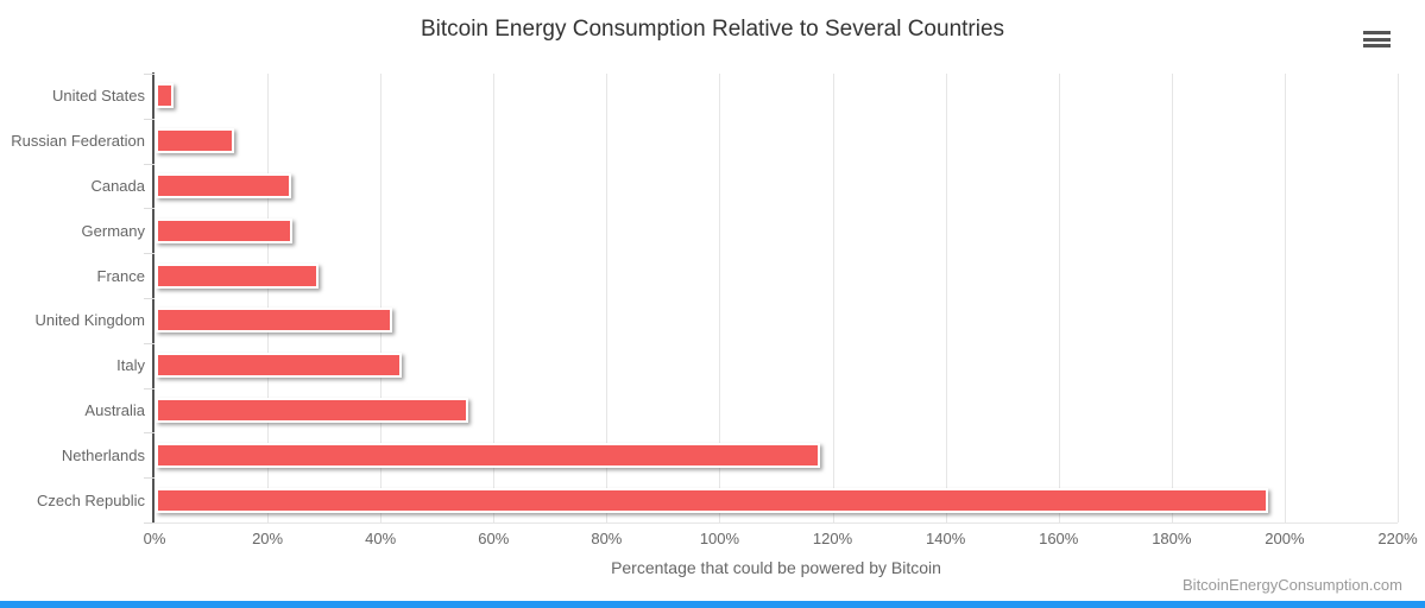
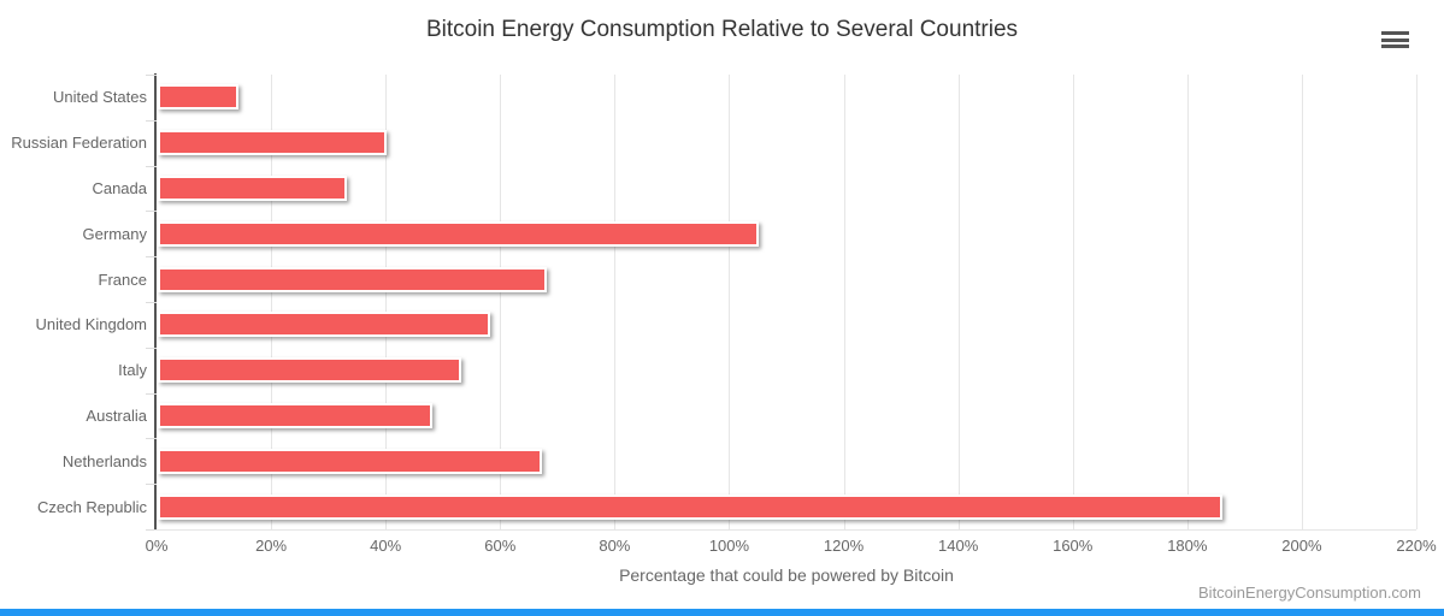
United States: 3% -> 14%
Russian Federation: 14% -> 40%
Canada: 24% -> 33%
Germany: 24% -> 105%
France: 29% -> 68%
United Kingdom: 42% -> 58%
Italy: 44% -> 53%
Australia: 55% -> 48%
Netherlands: 118% -> 67%
Czech Republic: 197% -> 186%
